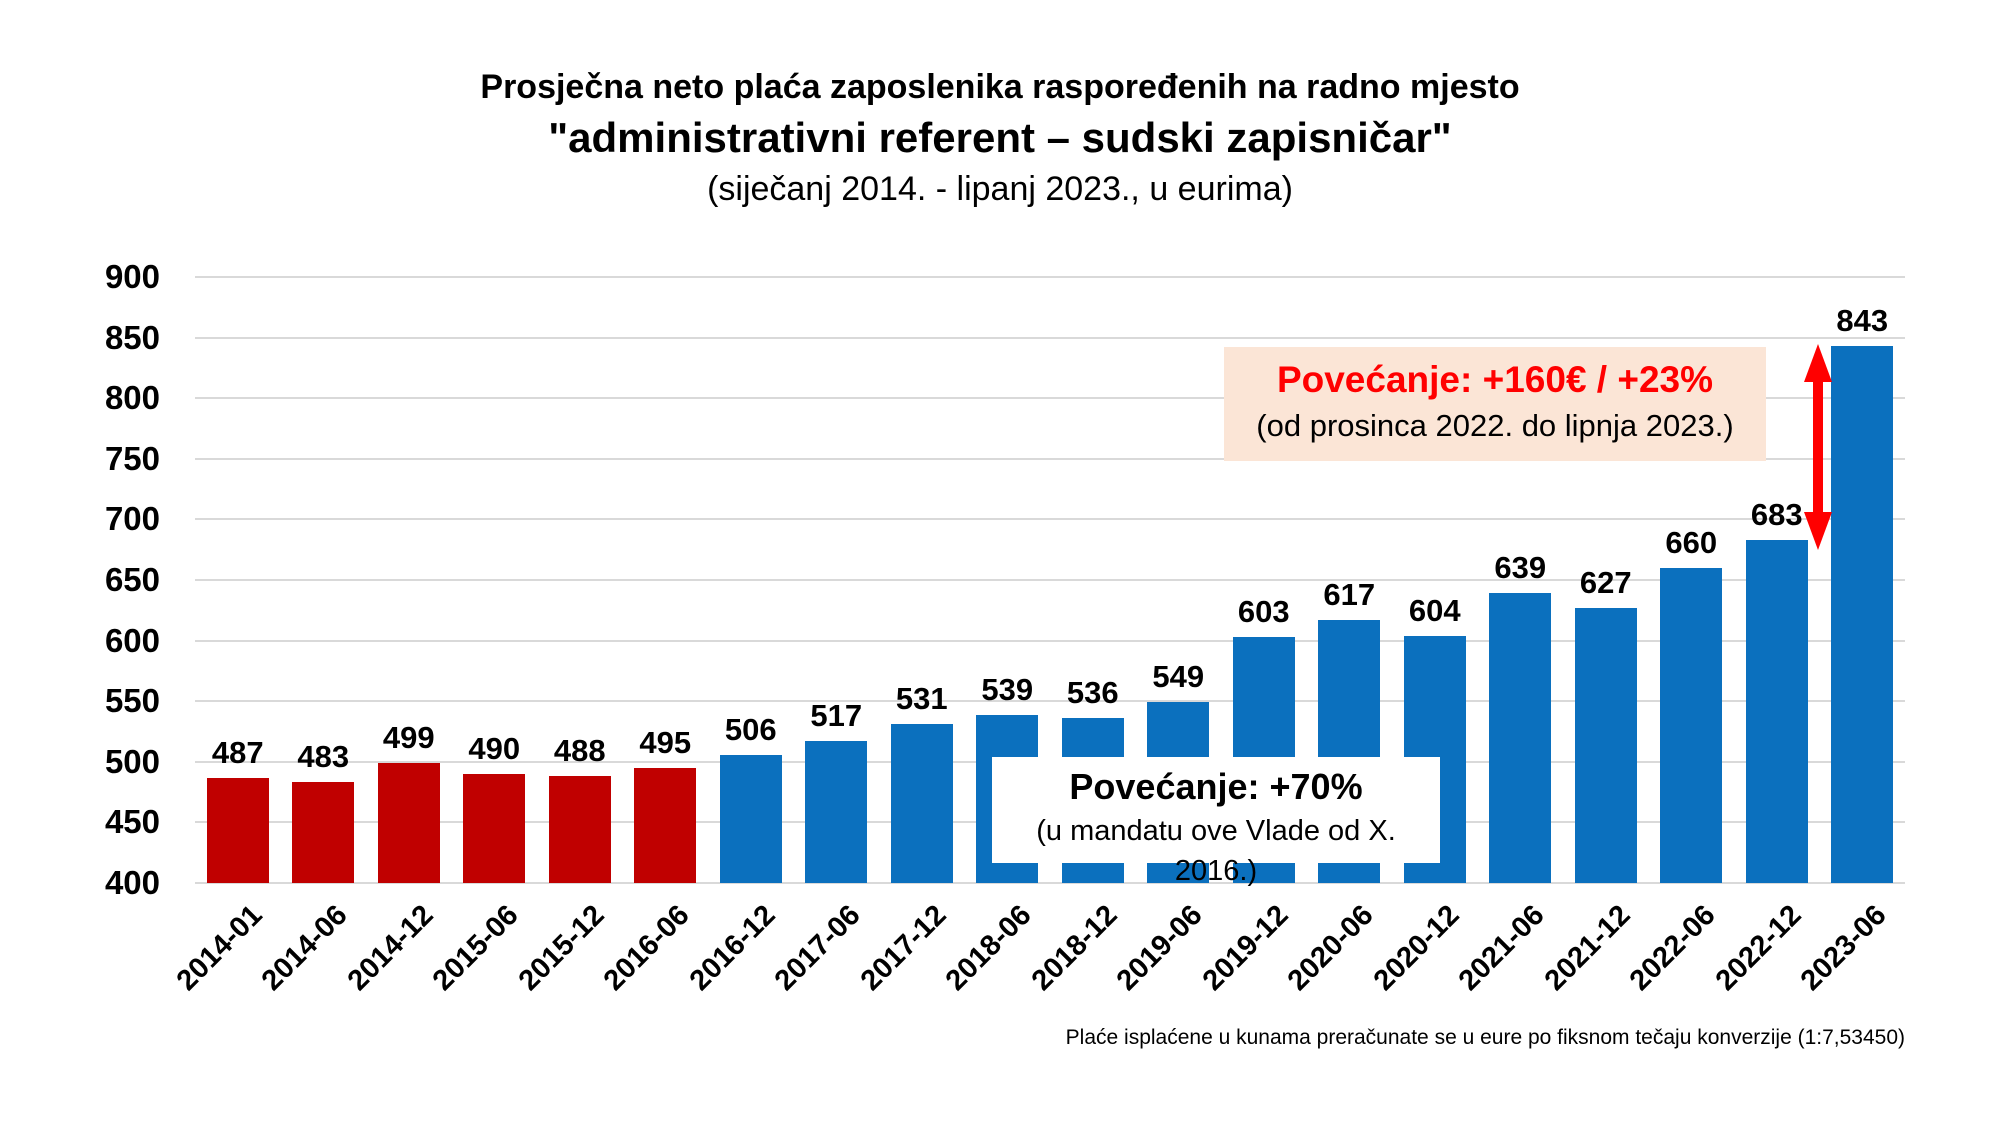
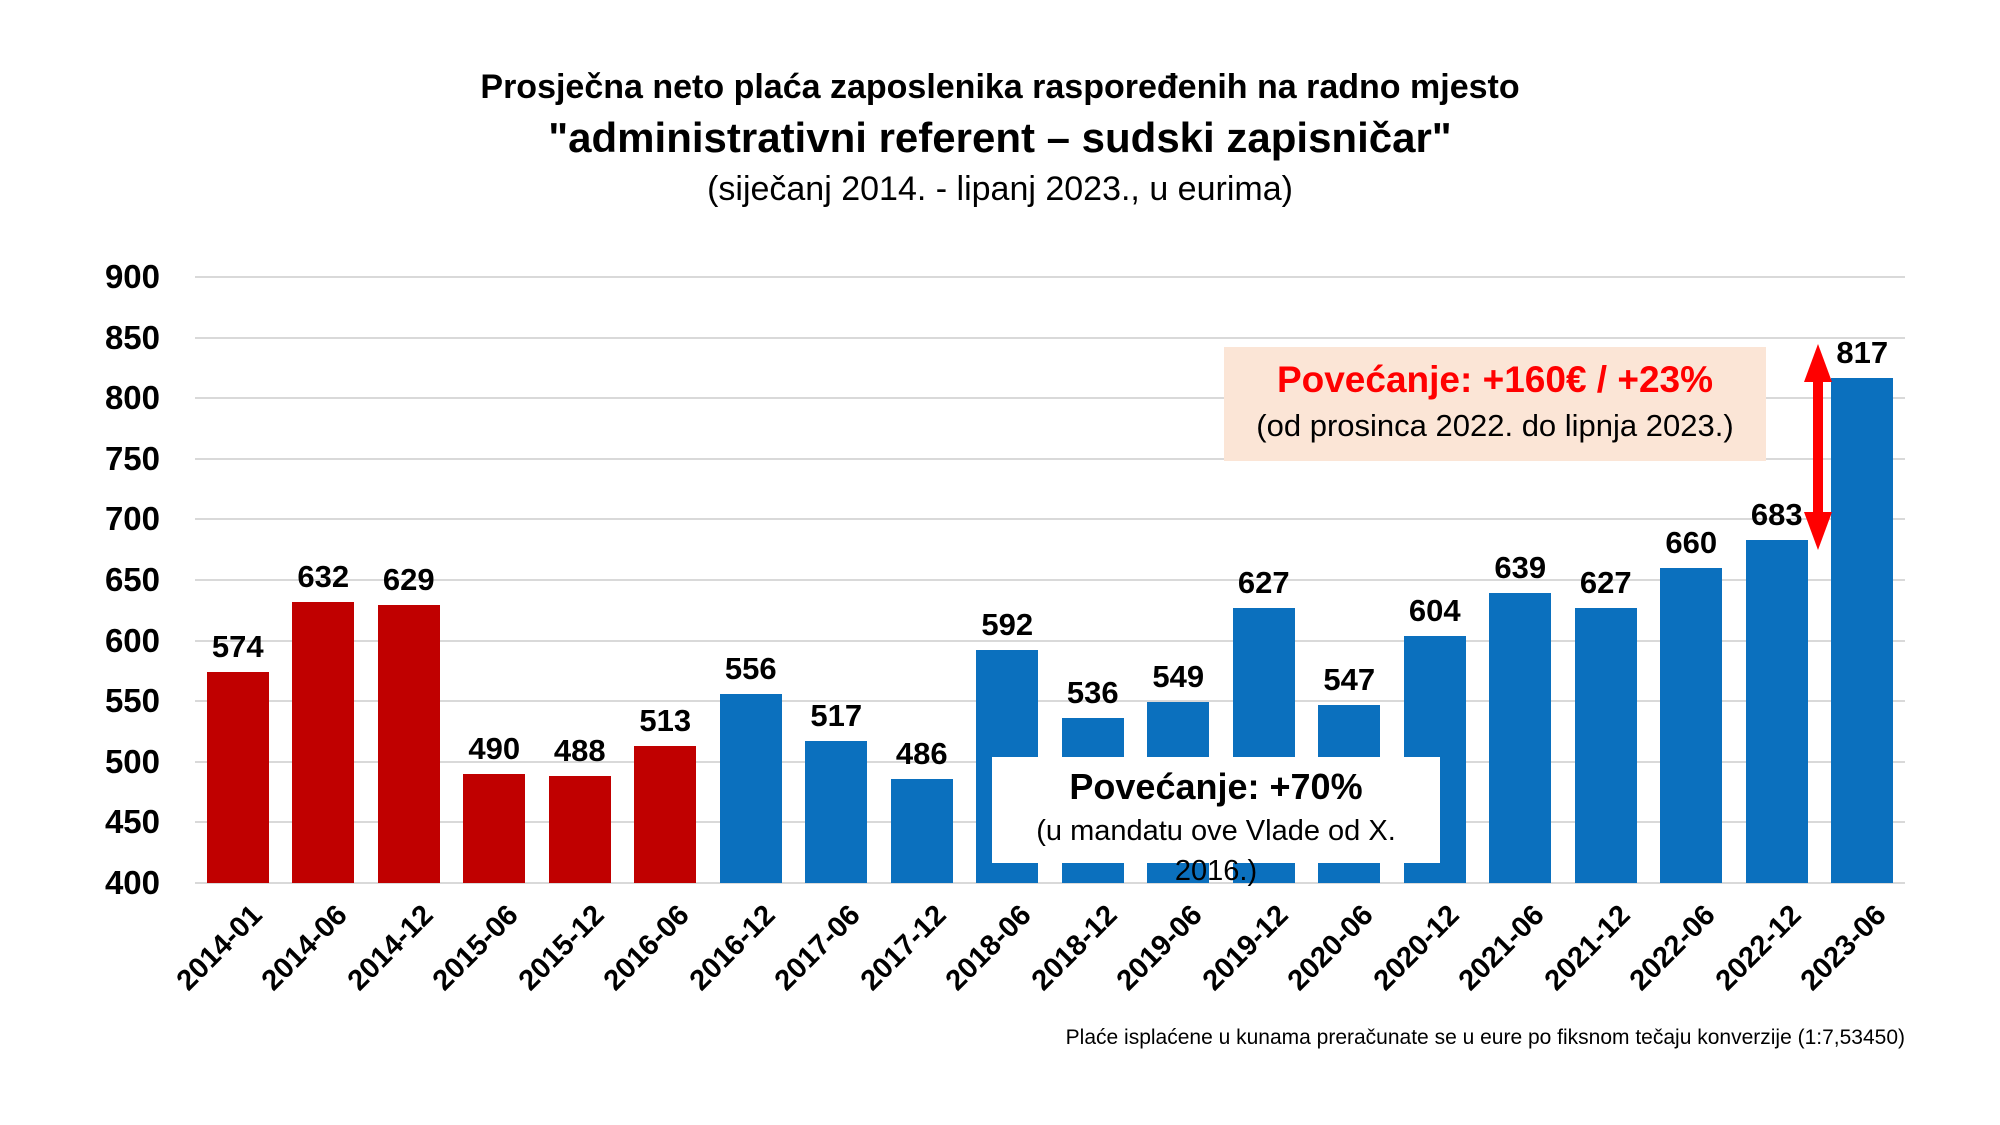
2014-01: 487 -> 574
2014-06: 483 -> 632
2014-12: 499 -> 629
2016-06: 495 -> 513
2016-12: 506 -> 556
2017-12: 531 -> 486
2018-06: 539 -> 592
2019-12: 603 -> 627
2020-06: 617 -> 547
2023-06: 843 -> 817
